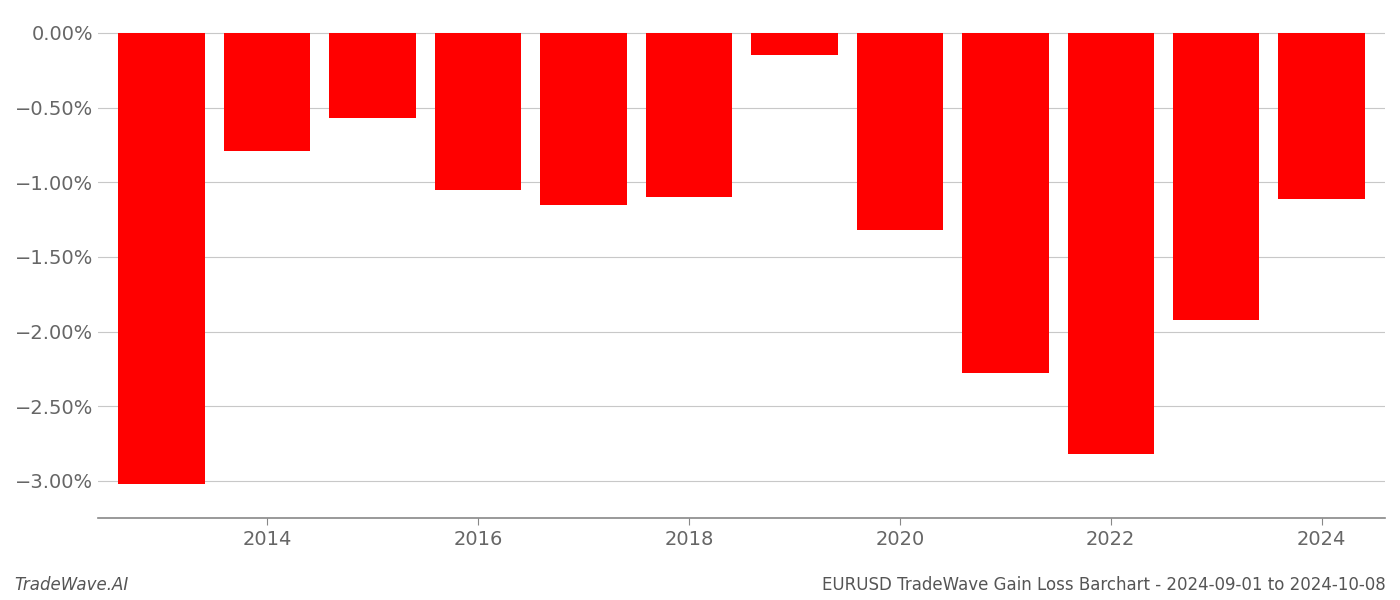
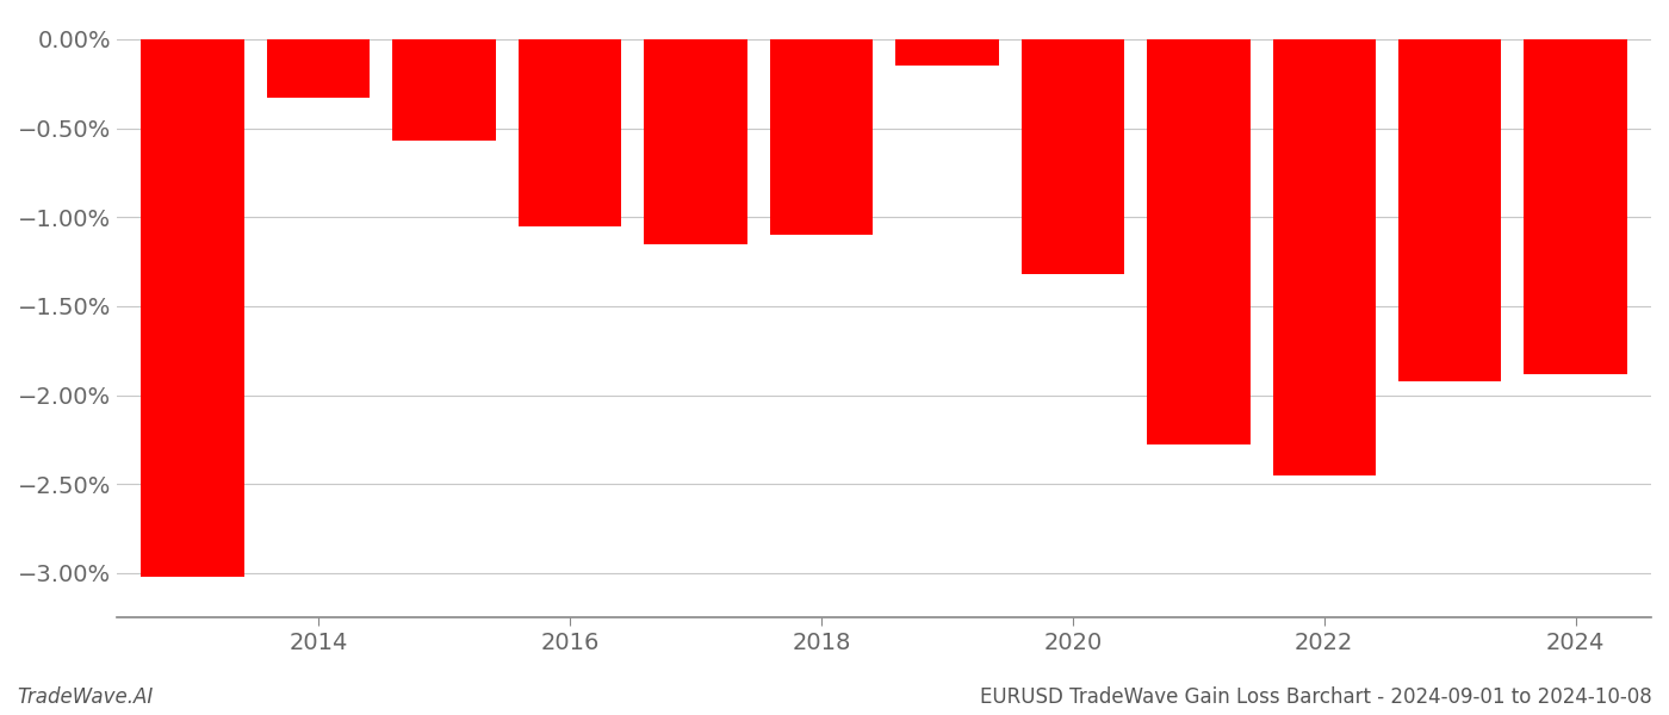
2014: -0.79% -> -0.33%
2022: -2.82% -> -2.45%
2024: -1.11% -> -1.88%
